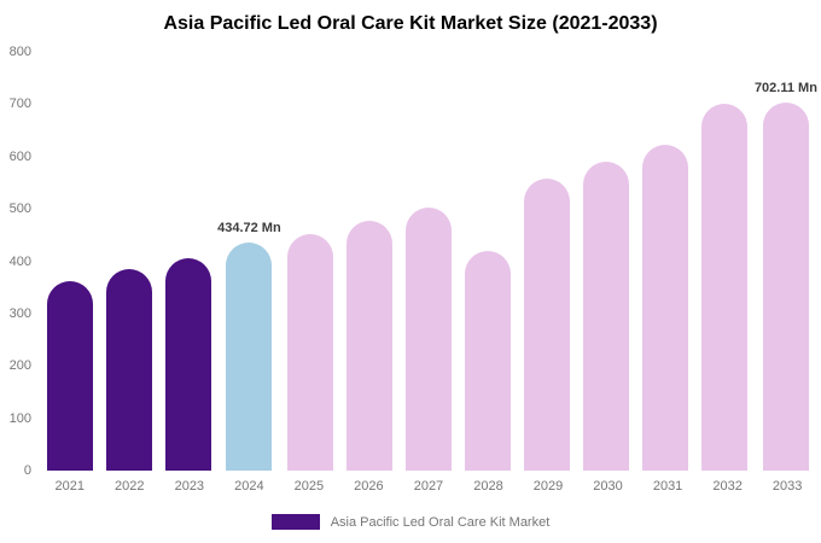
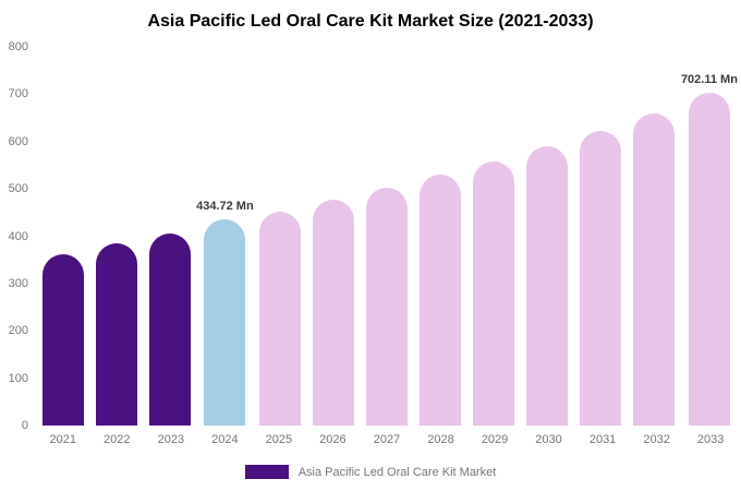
2028: 420 -> 530
2032: 700 -> 660
